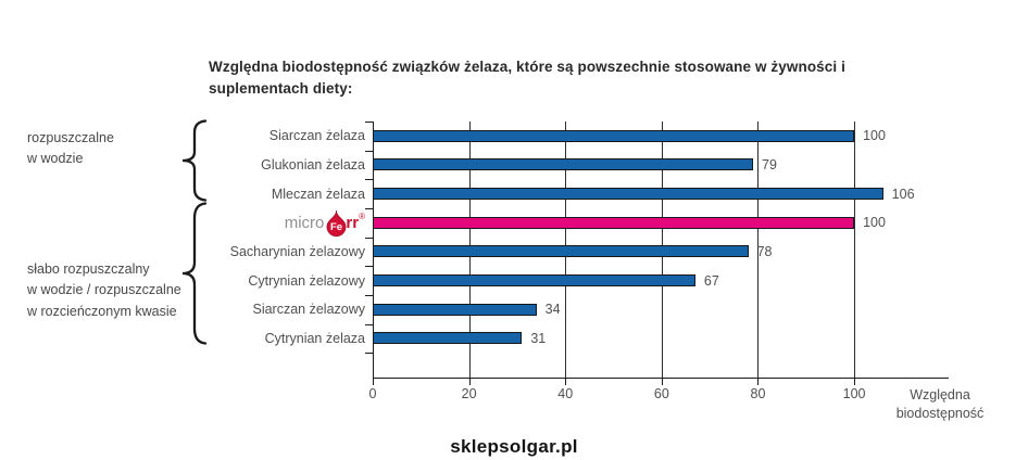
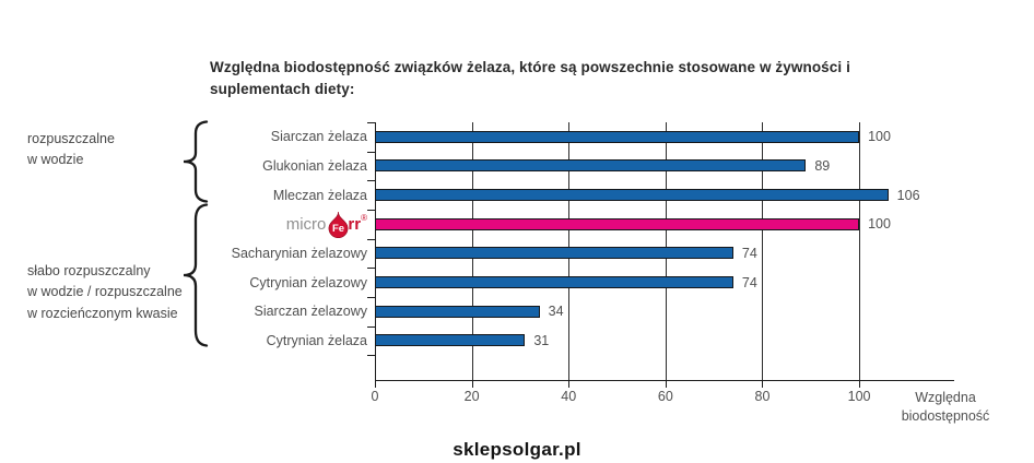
Glukonian żelaza: 79 -> 89
Sacharynian żelazowy: 78 -> 74
Cytrynian żelazowy: 67 -> 74
